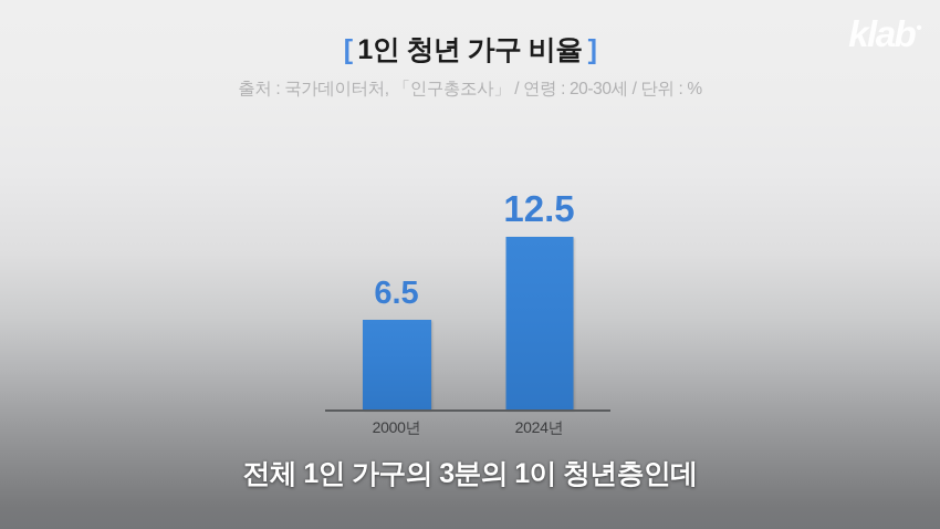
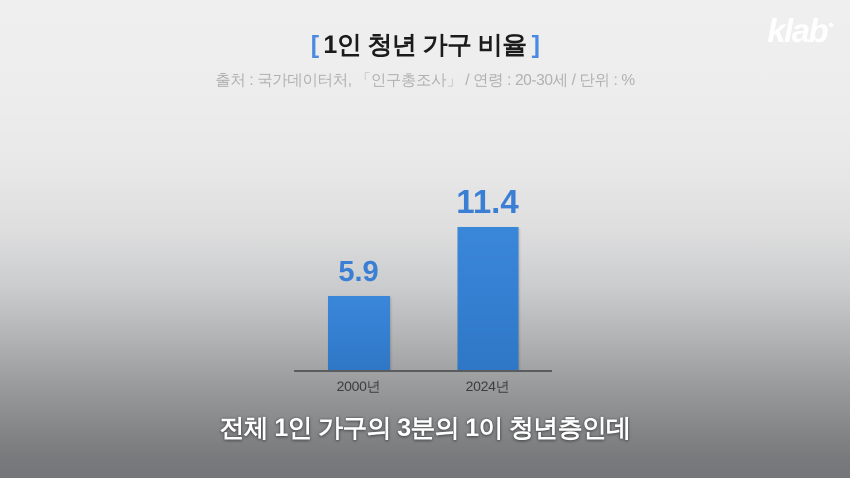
2000년: 6.5 -> 5.9
2024년: 12.5 -> 11.4
